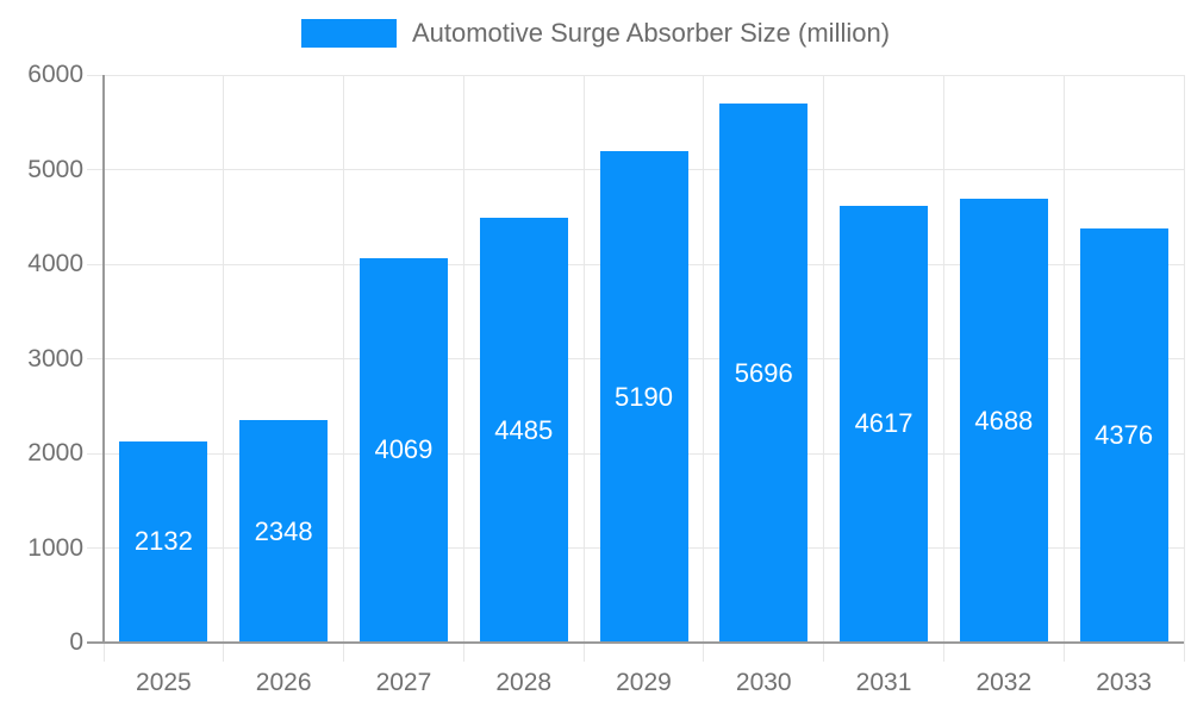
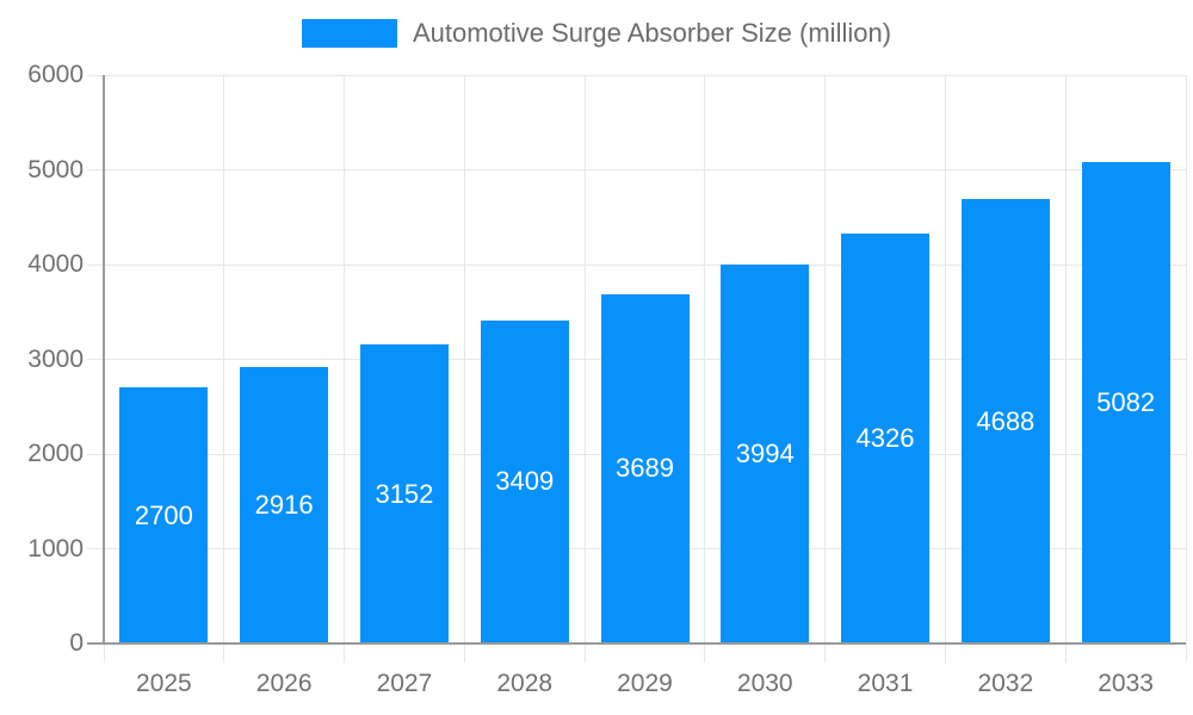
2025: 2132 -> 2700
2026: 2348 -> 2916
2027: 4069 -> 3152
2028: 4485 -> 3409
2029: 5190 -> 3689
2030: 5696 -> 3994
2031: 4617 -> 4326
2033: 4376 -> 5082
